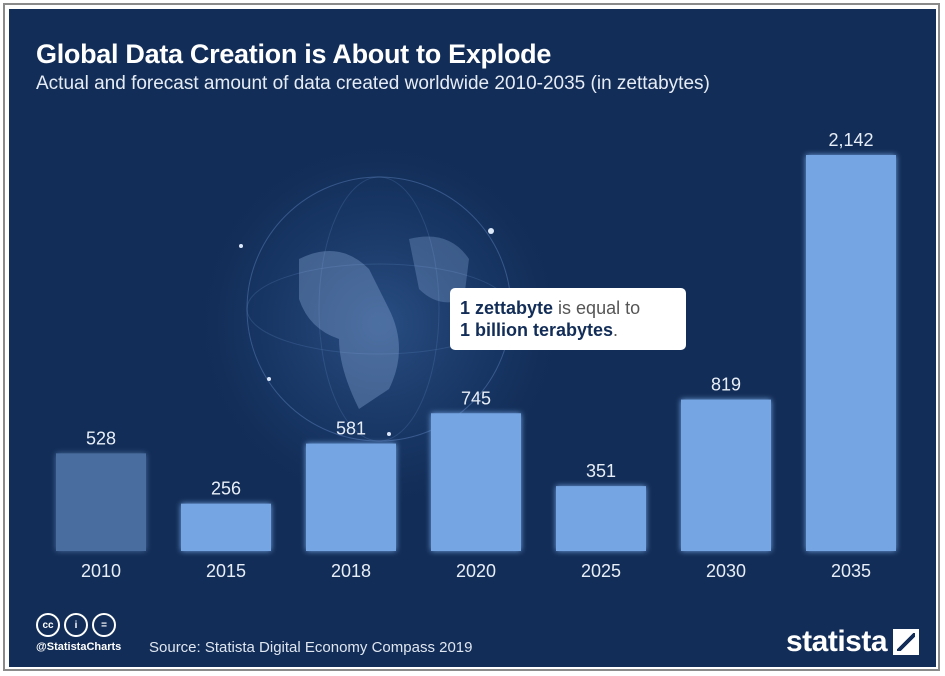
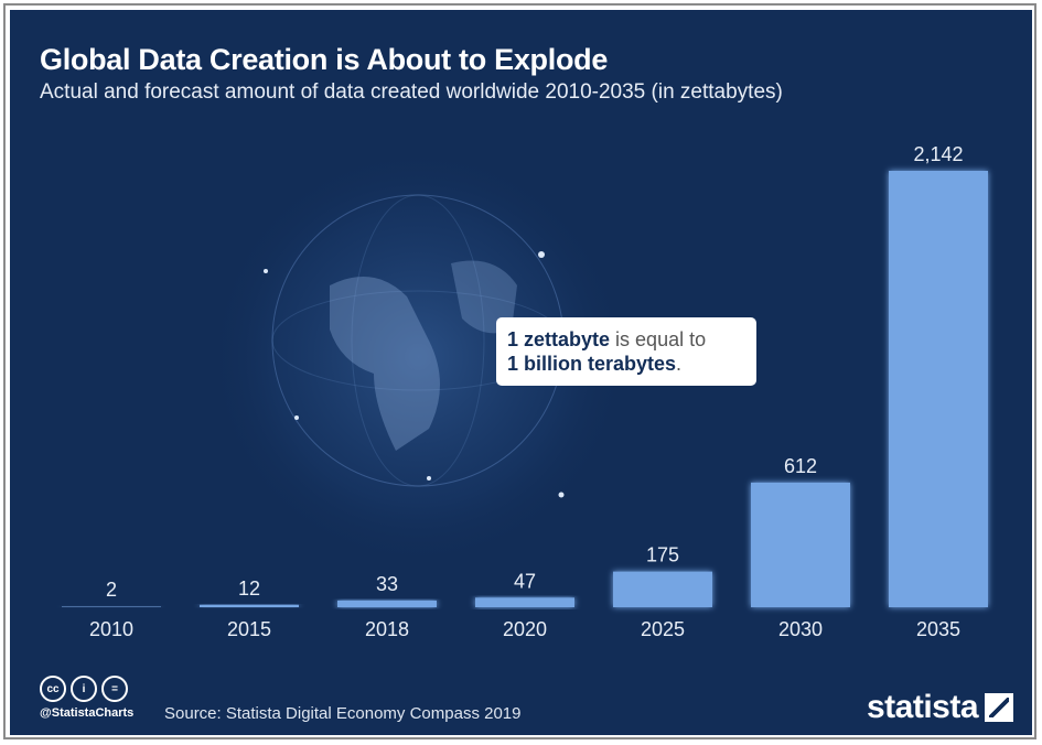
2010: 528 -> 2
2015: 256 -> 12
2018: 581 -> 33
2020: 745 -> 47
2025: 351 -> 175
2030: 819 -> 612
